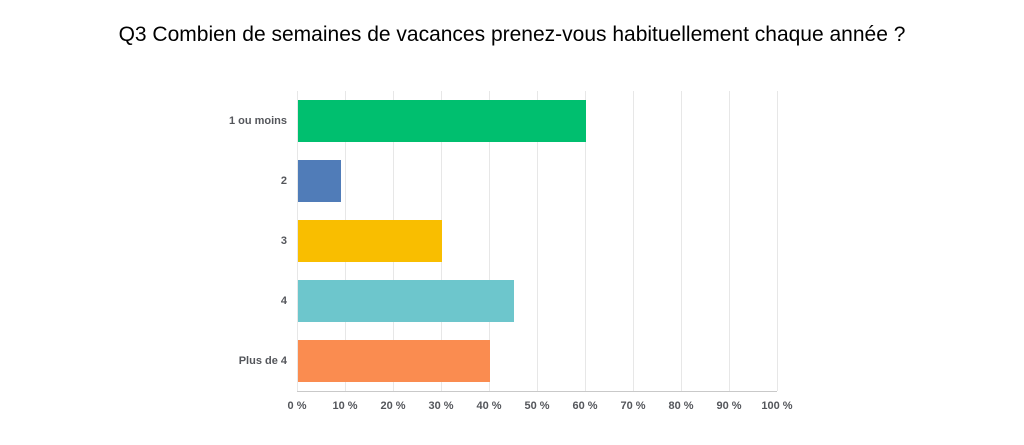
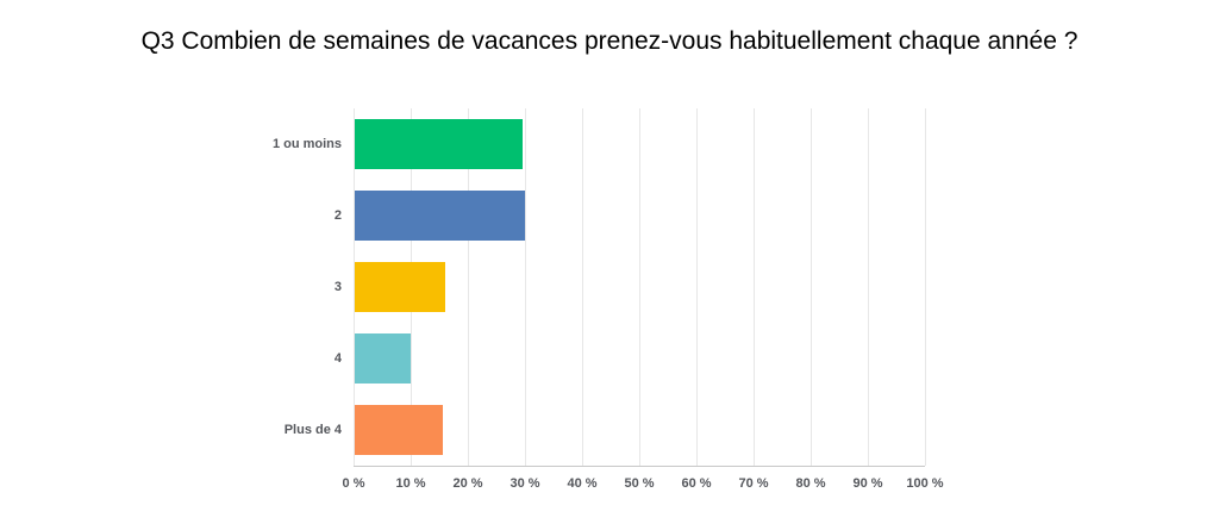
1 ou moins: 60% -> 29%
2: 9% -> 30%
3: 30% -> 16%
4: 45% -> 10%
Plus de 4: 40% -> 15%
